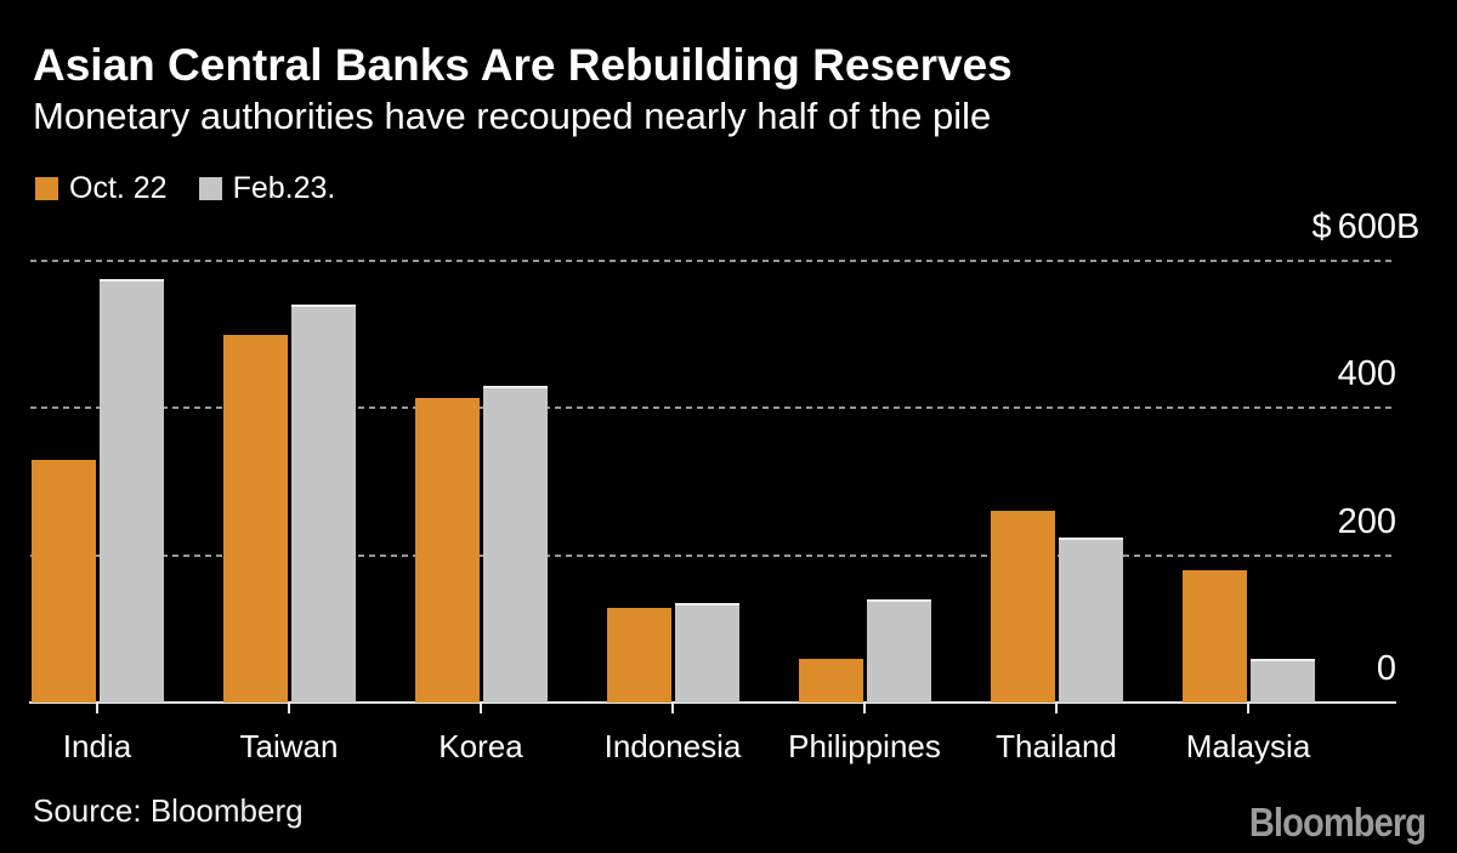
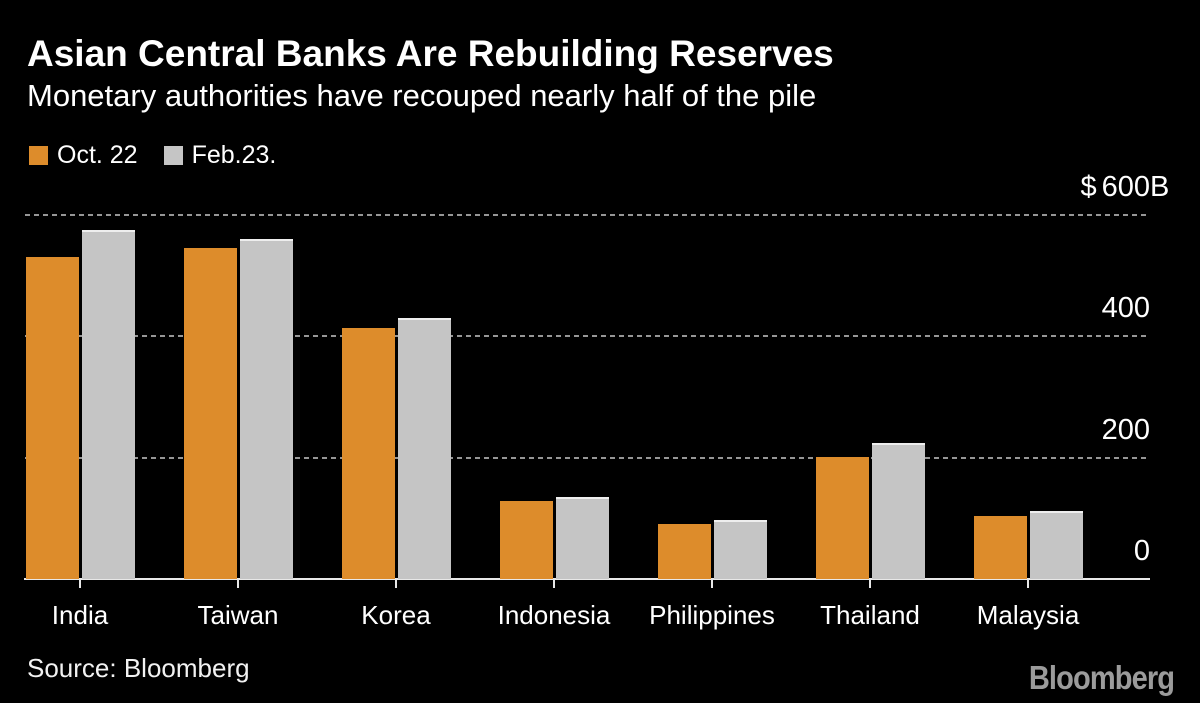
Oct. 22/India: 330 -> 530
Oct. 22/Taiwan: 500 -> 550
Feb.23./Taiwan: 540 -> 560
Oct. 22/Philippines: 60 -> 90
Feb.23./Philippines: 140 -> 100
Oct. 22/Thailand: 260 -> 200
Oct. 22/Malaysia: 180 -> 100
Feb.23./Malaysia: 60 -> 110
